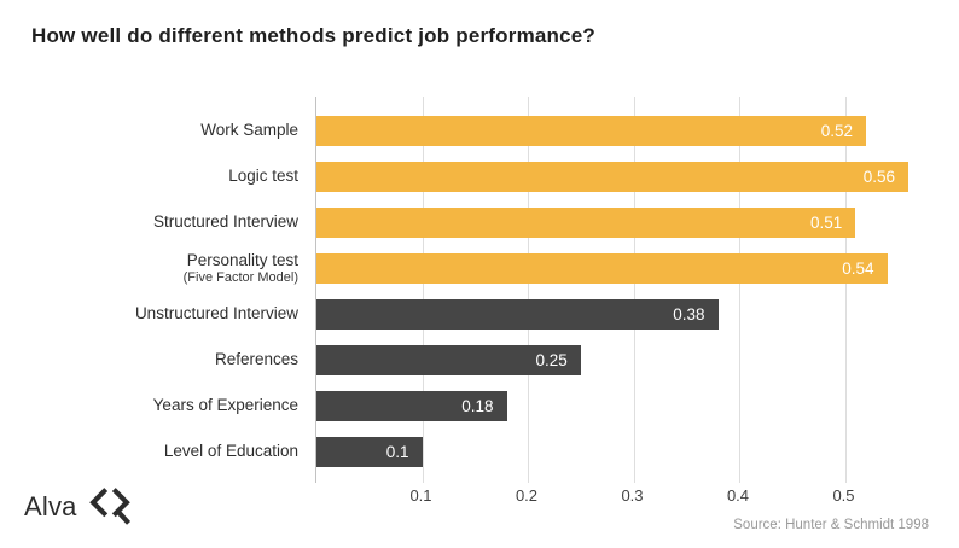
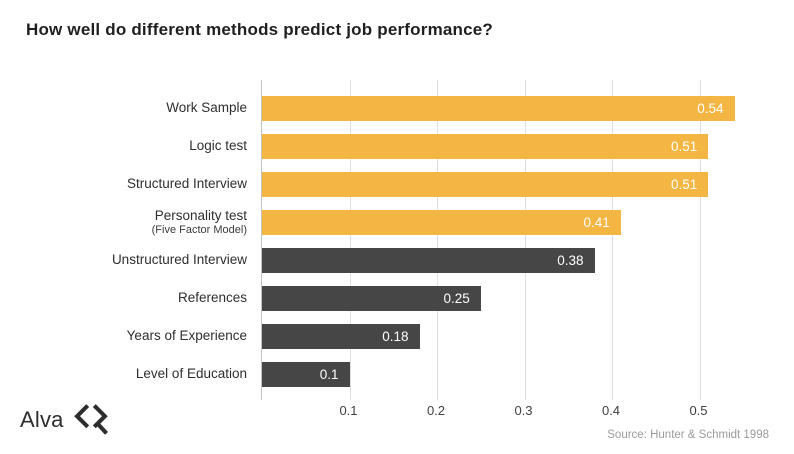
Work Sample: 0.52 -> 0.54
Logic test: 0.56 -> 0.51
Personality test: 0.54 -> 0.41
